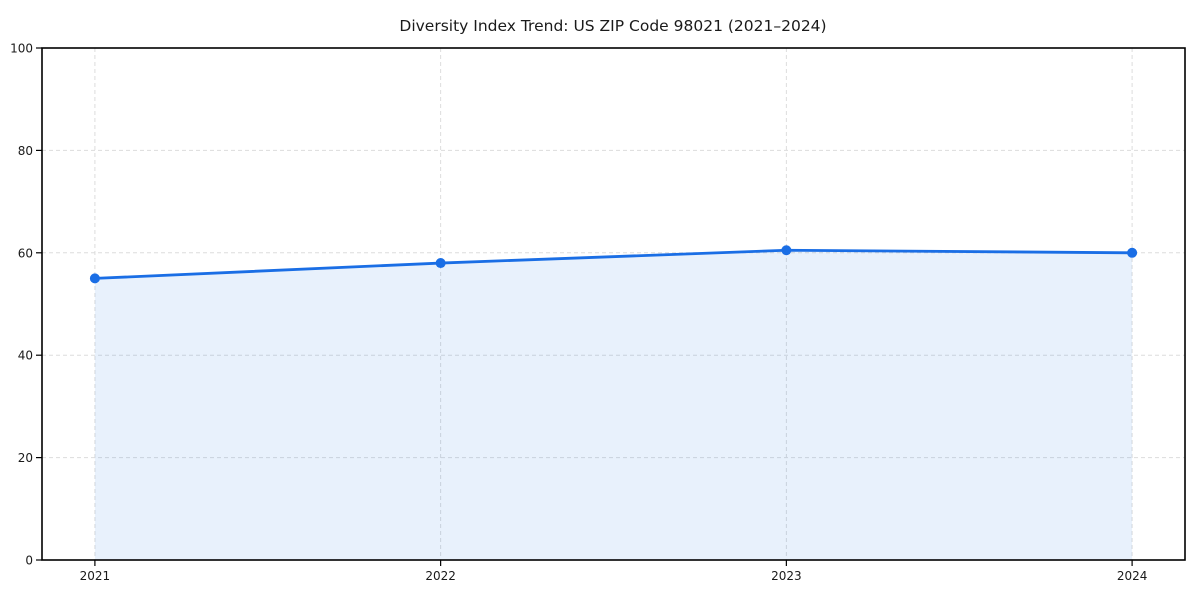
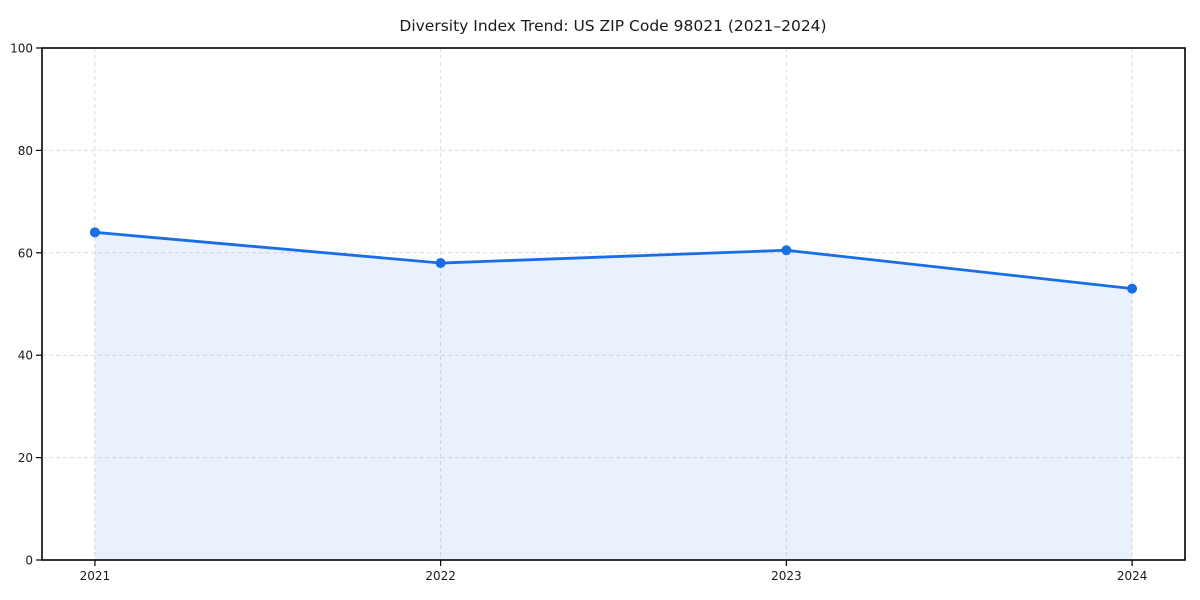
2021: 55 -> 64
2024: 60 -> 53
